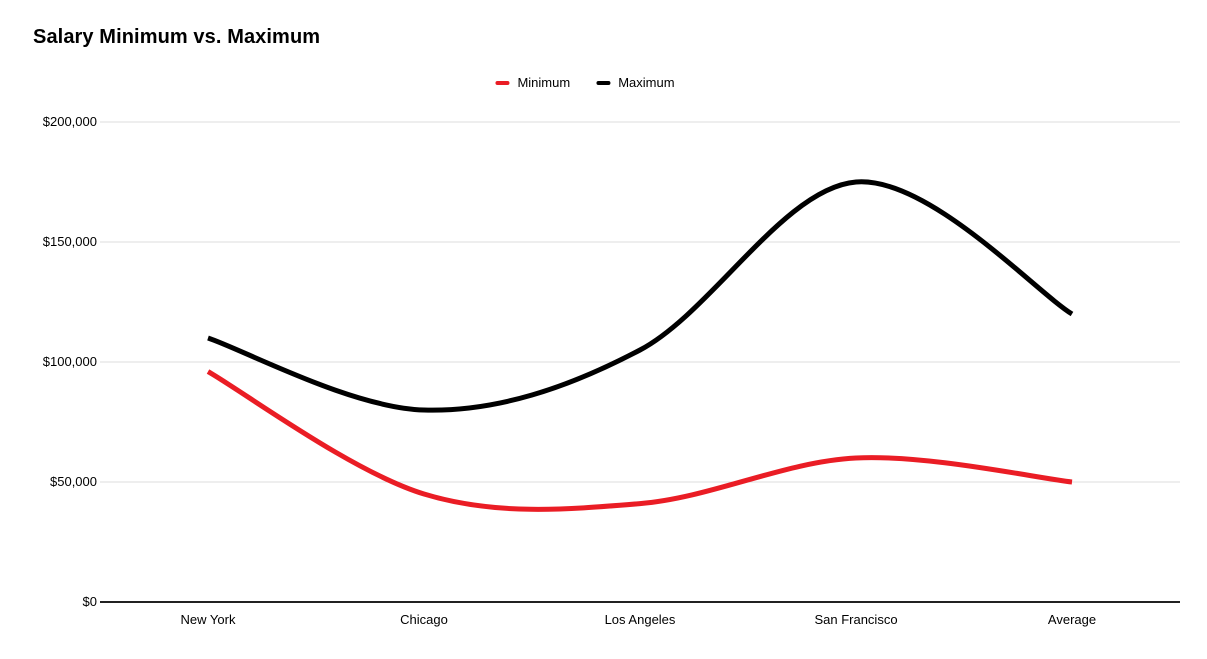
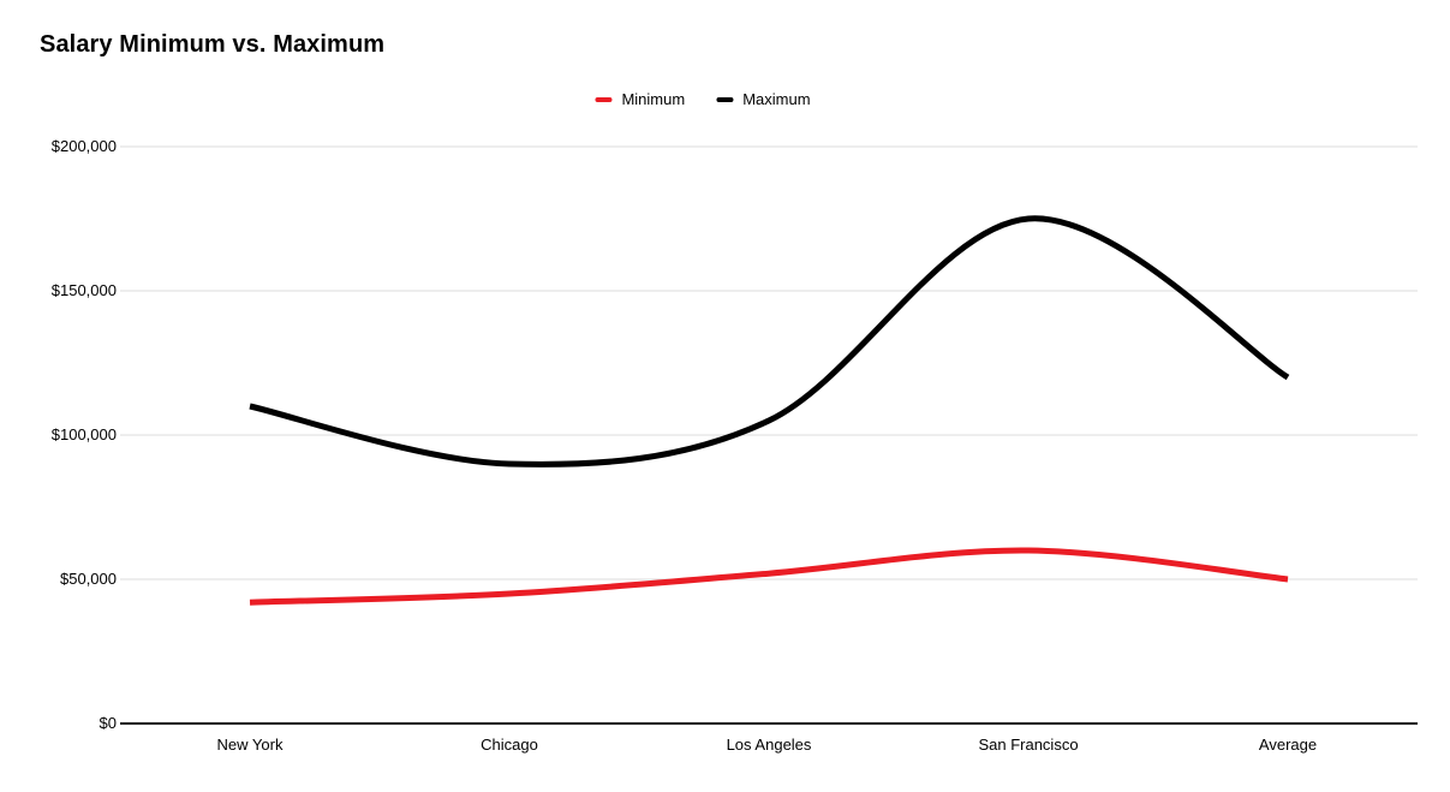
Minimum/New York: $96000 -> $42000
Maximum/Chicago: $80000 -> $90000
Minimum/Los Angeles: $41000 -> $52000
